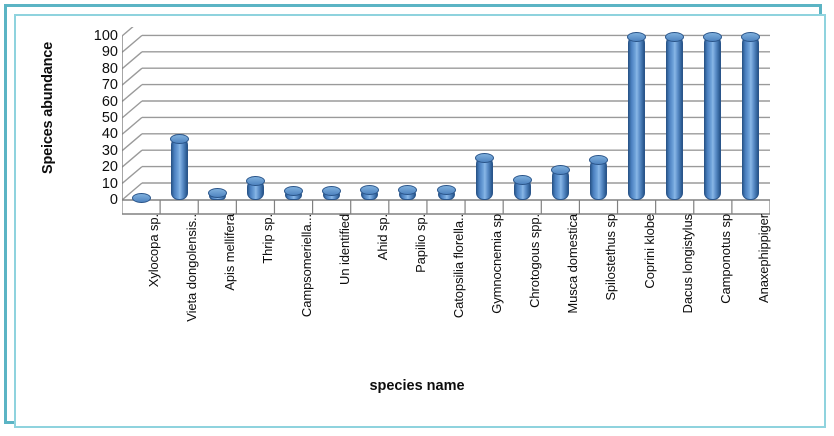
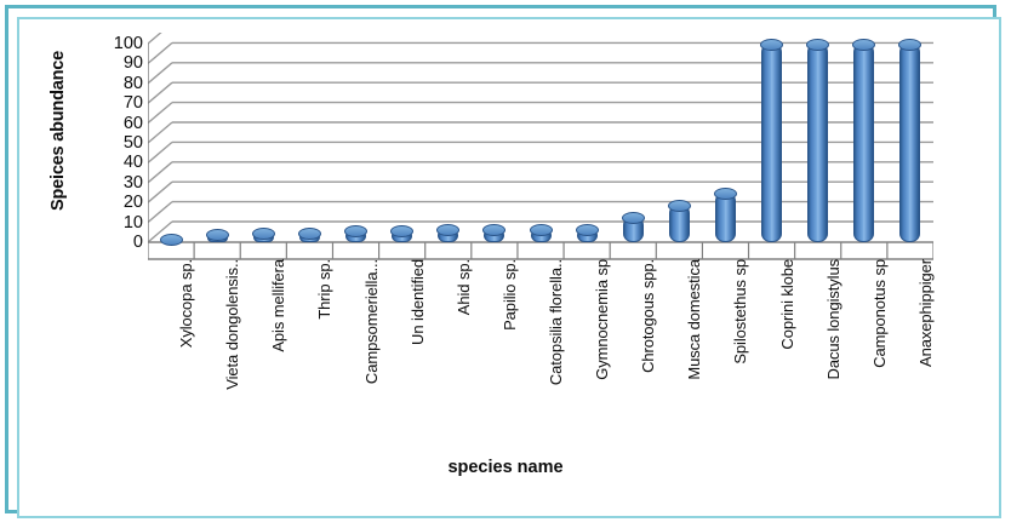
Vieta dongolensis..: 38 -> 4
Thrip sp.: 12 -> 5
Gymnocnemia sp: 26 -> 7
